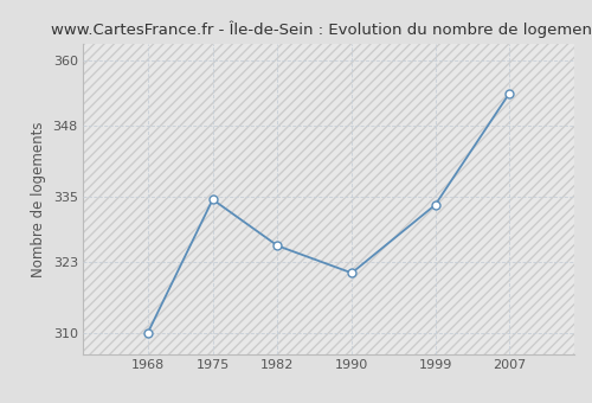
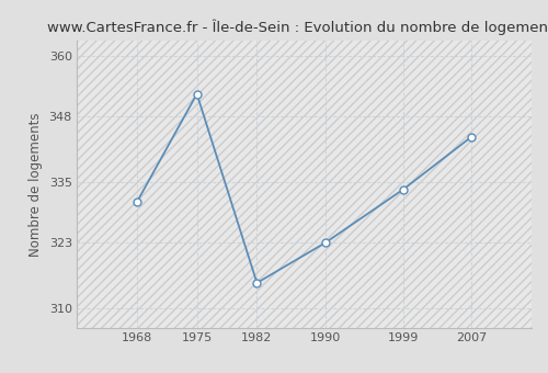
1968: 310.0 -> 331.0
1975: 334.5 -> 352.5
1982: 326.0 -> 315.0
1990: 321.0 -> 323.0
2007: 354.0 -> 344.0
